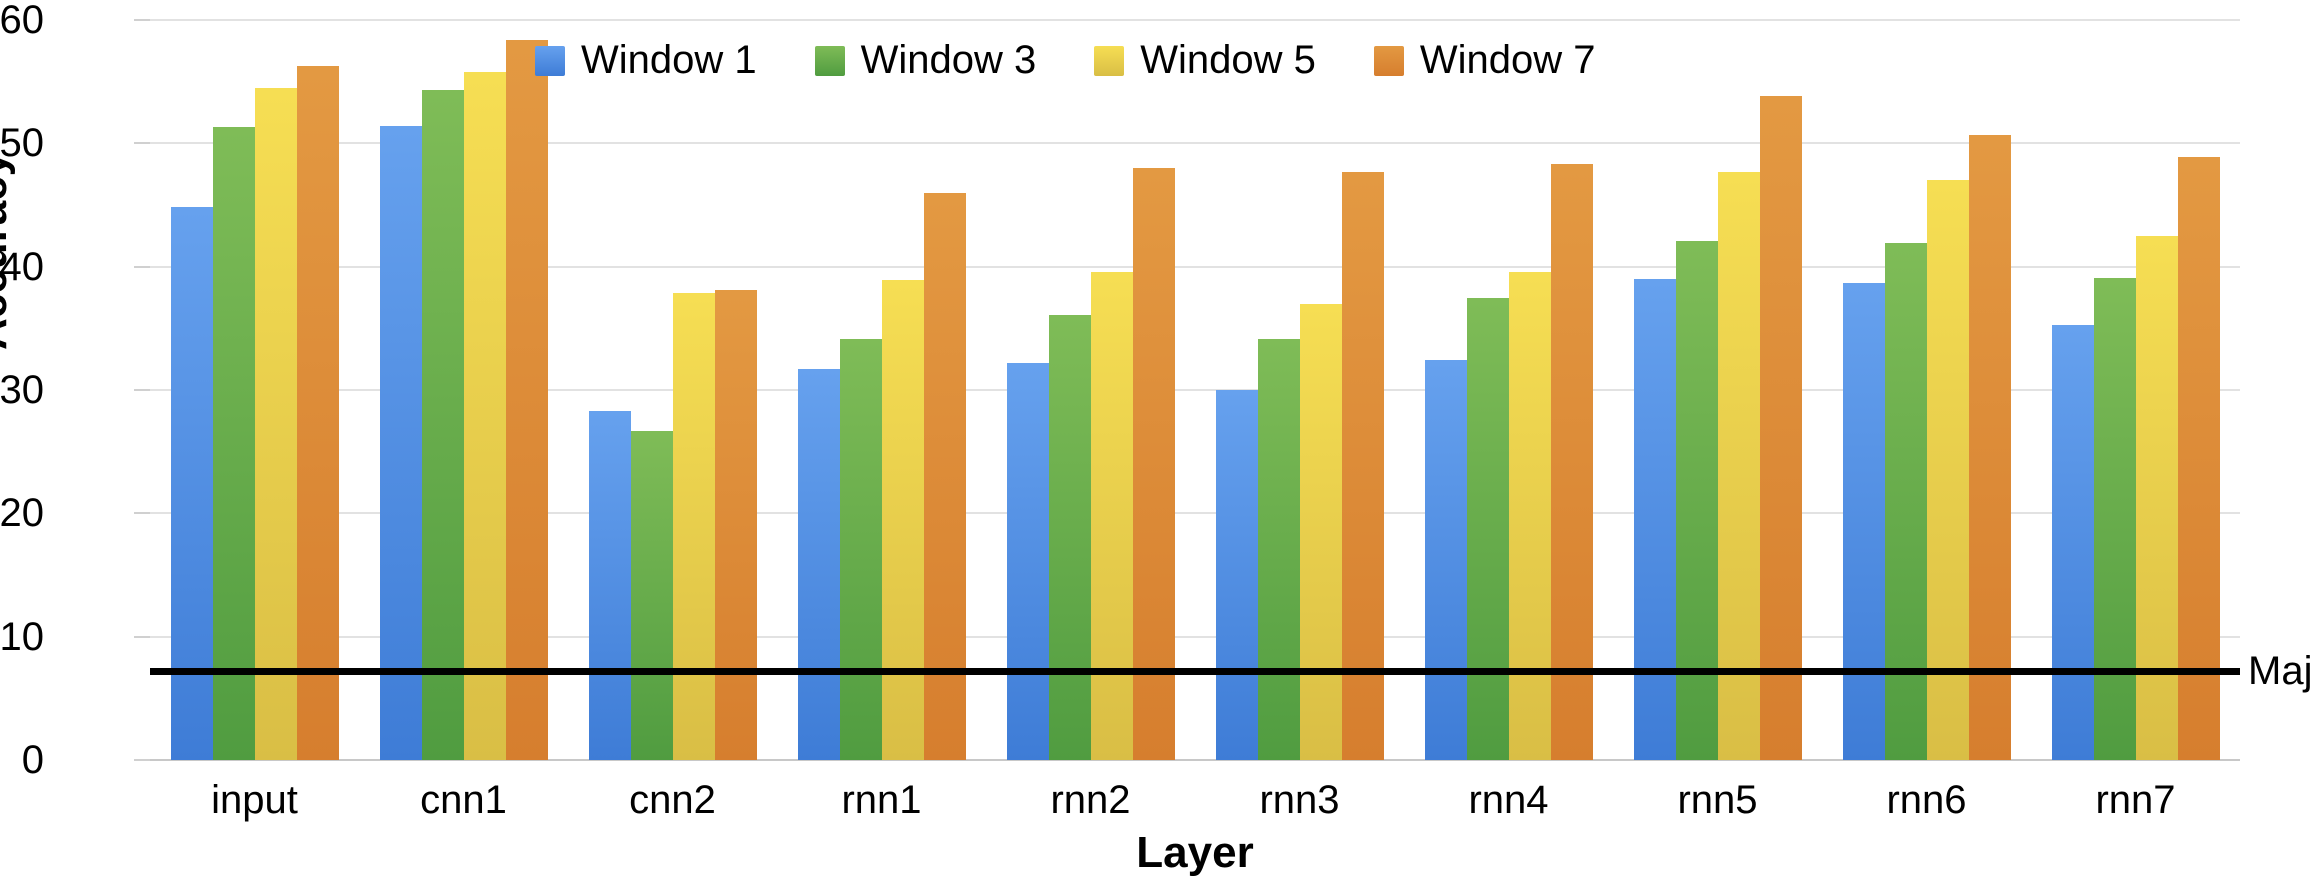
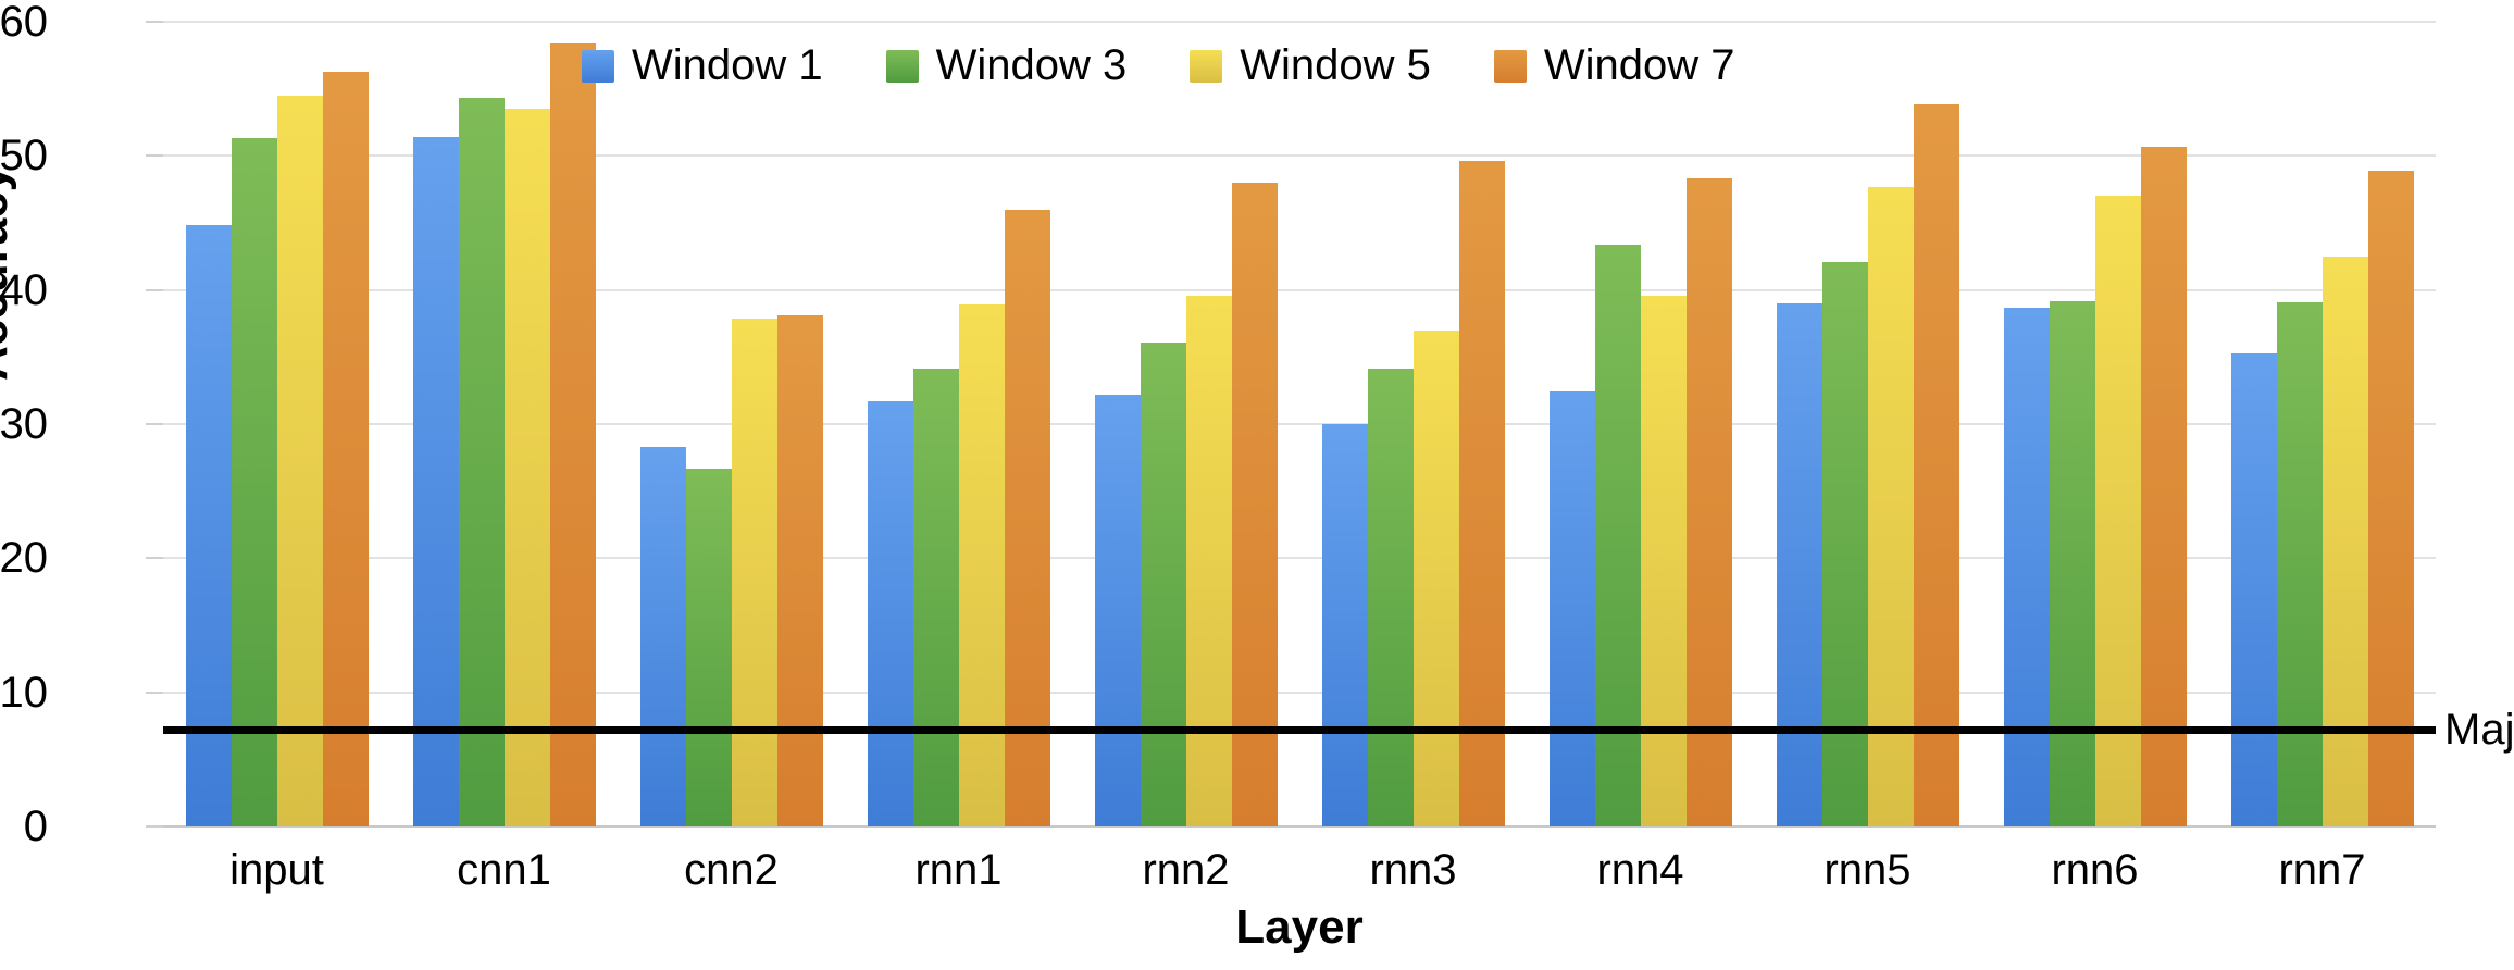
Window 5/cnn1: 55.8 -> 53.5
Window 7/rnn3: 47.7 -> 49.6
Window 3/rnn4: 37.5 -> 43.4
Window 3/rnn6: 41.9 -> 39.2
